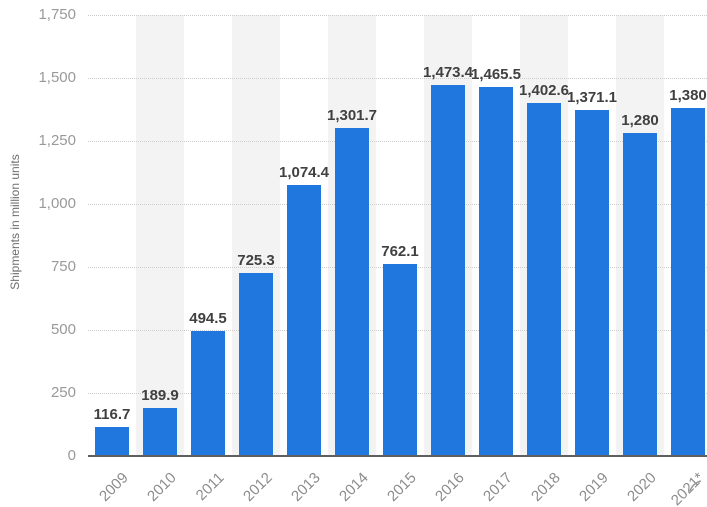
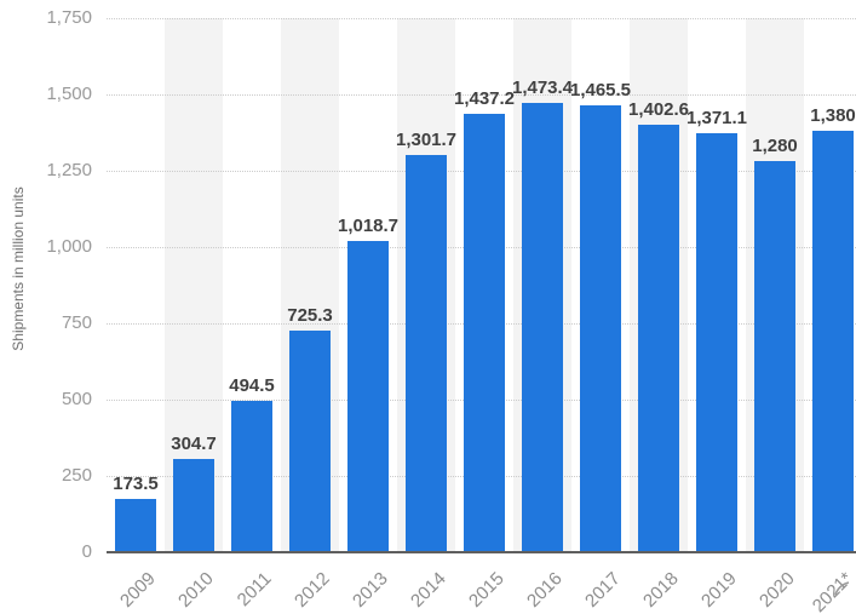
2009: 116.7 -> 173.5
2010: 189.9 -> 304.7
2013: 1,074.4 -> 1,018.7
2015: 762.1 -> 1,437.2
